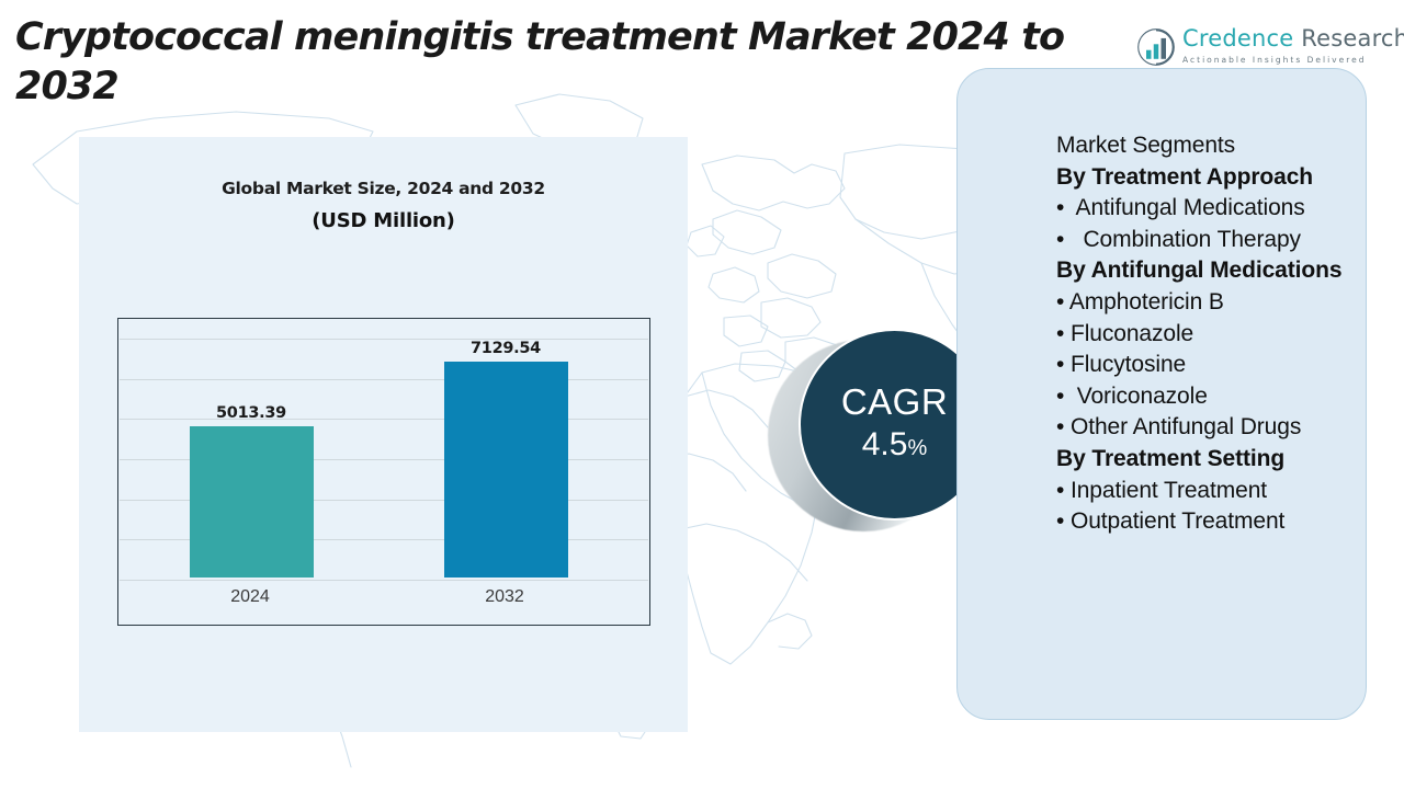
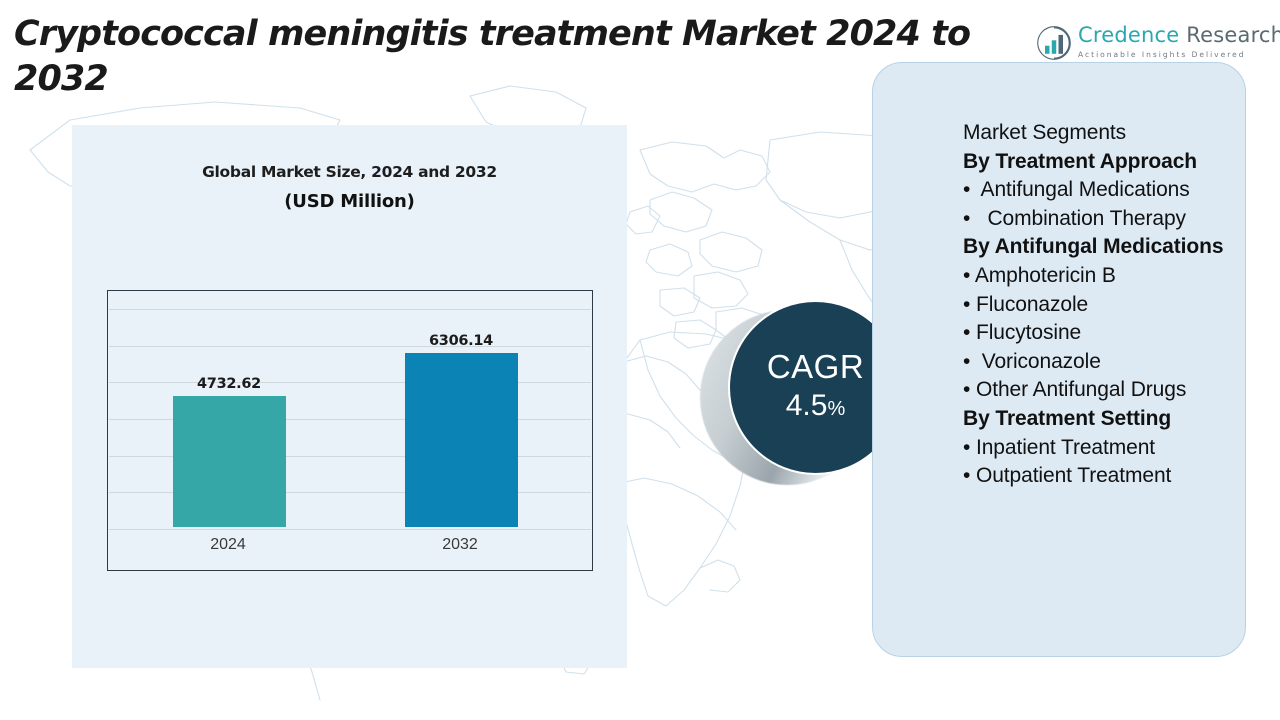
2024: 5013.39 -> 4732.62
2032: 7129.54 -> 6306.14
